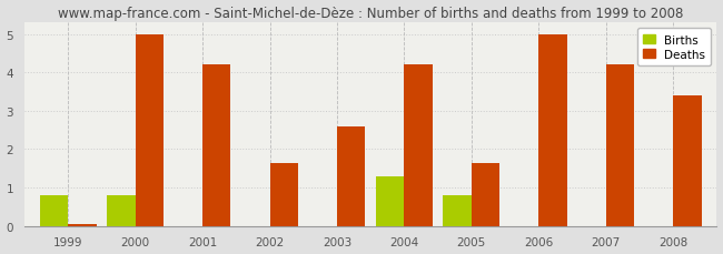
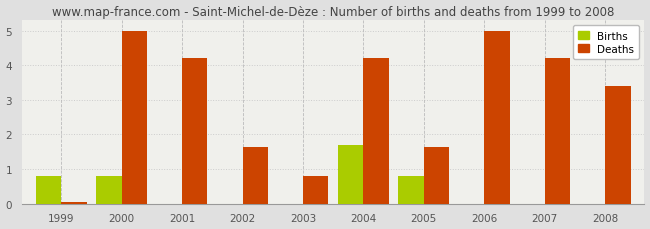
Deaths/2003: 2.60 -> 0.80
Births/2004: 1.3 -> 1.7
